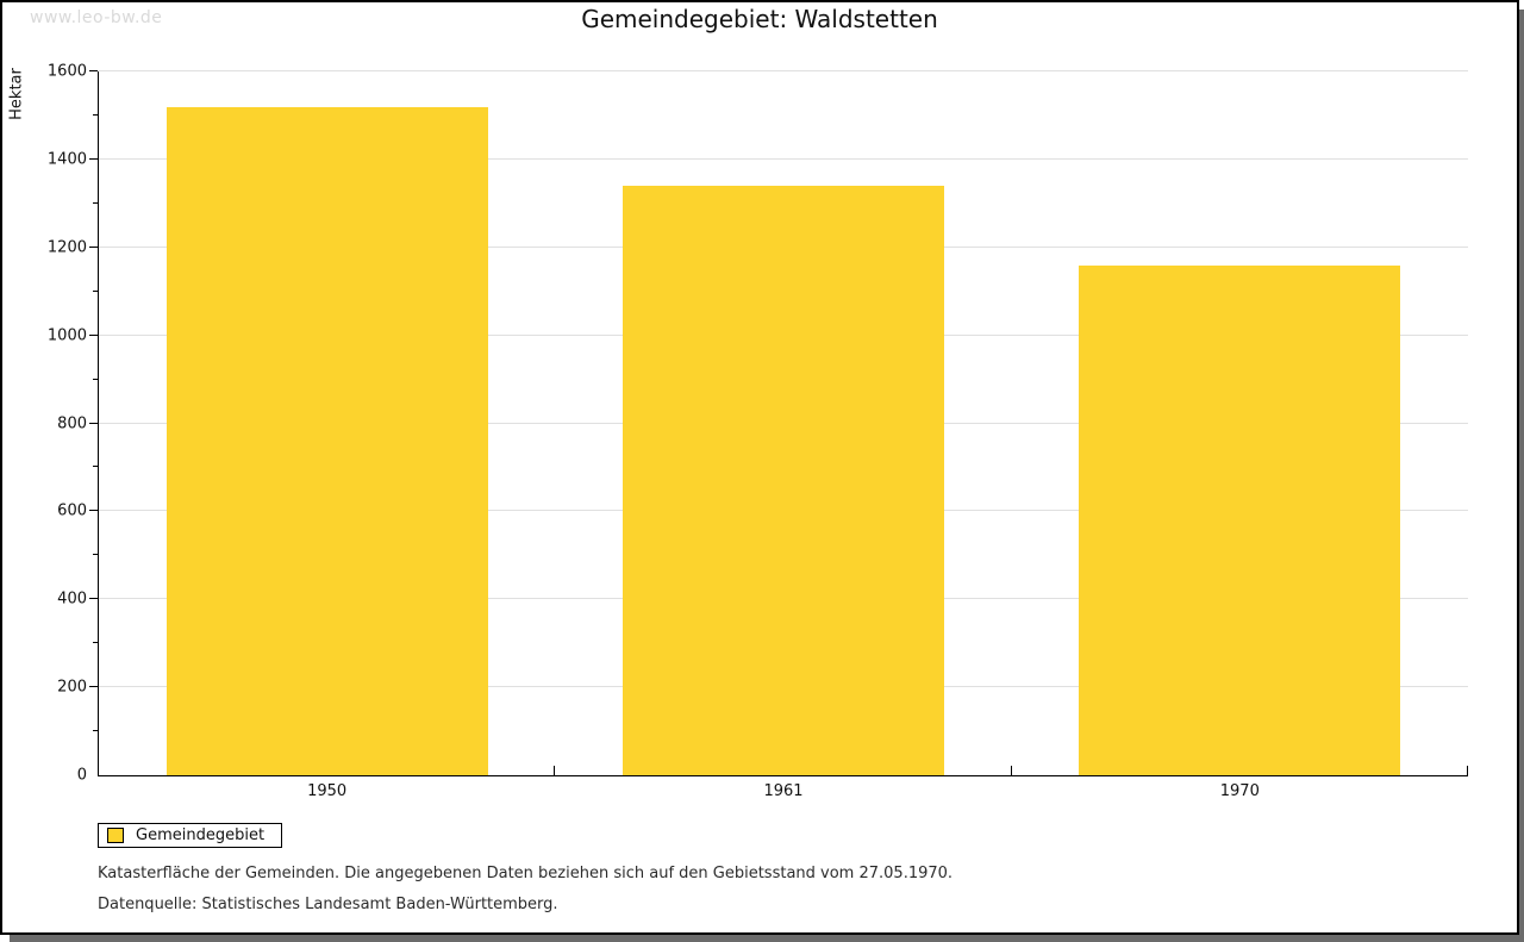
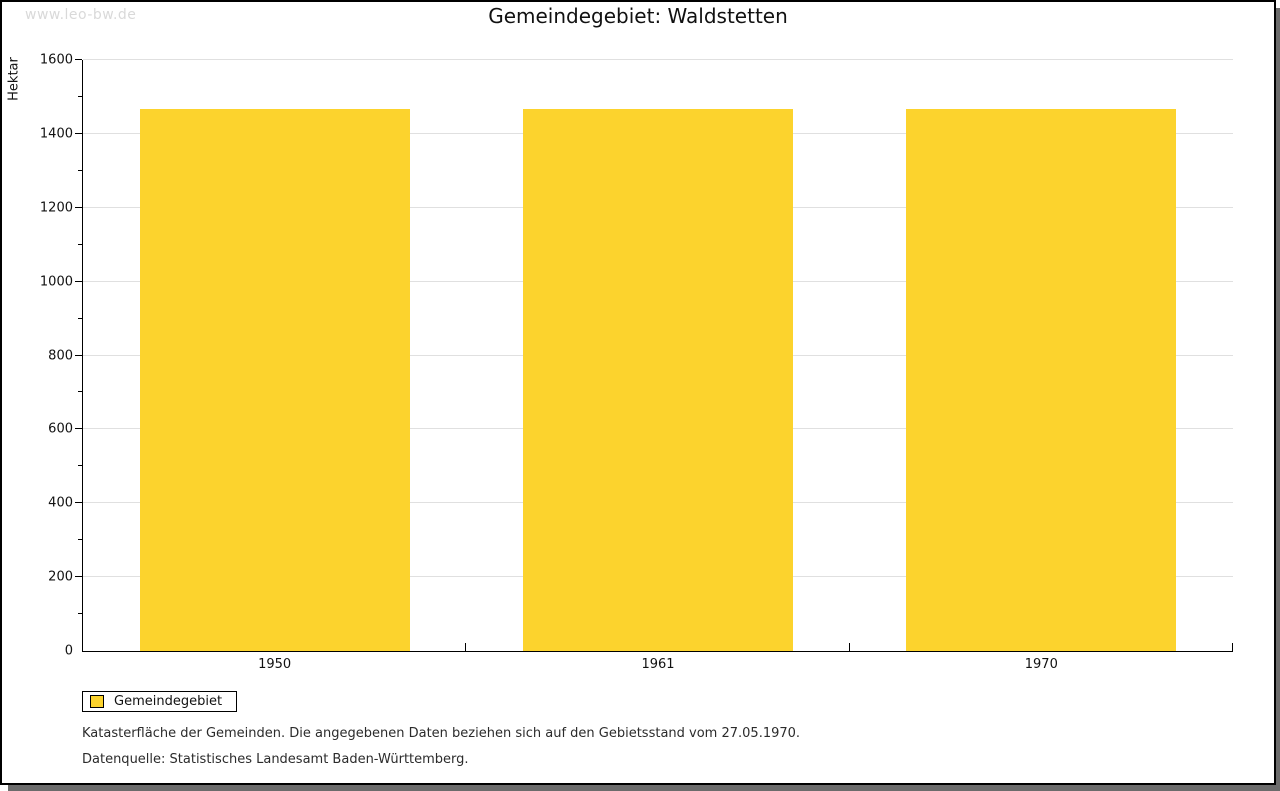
1950: 1520 -> 1470
1961: 1340 -> 1470
1970: 1160 -> 1470
